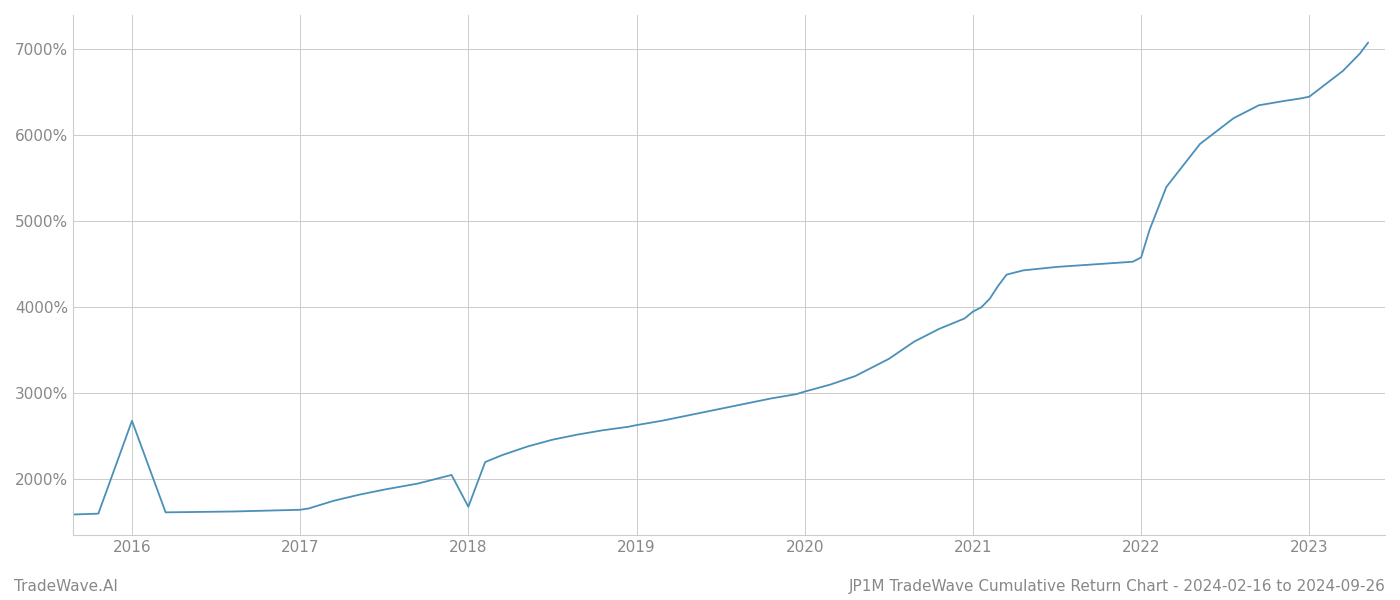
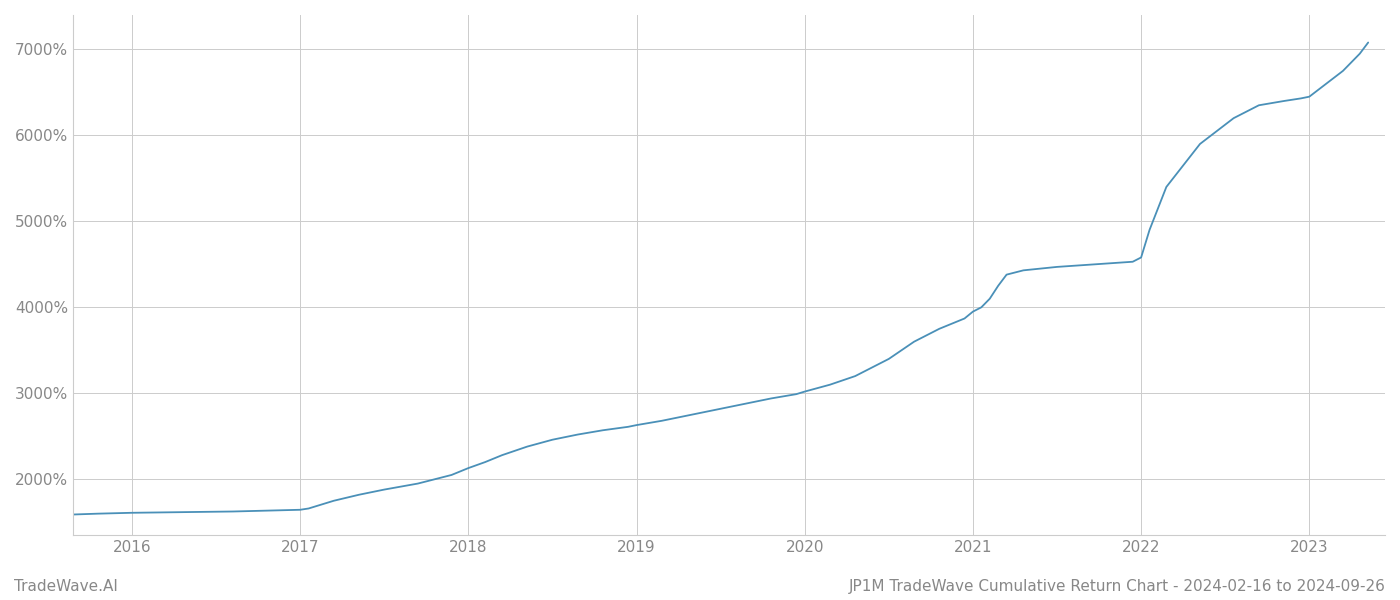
2016: 2680% -> 1610%
2018: 1680% -> 2130%
